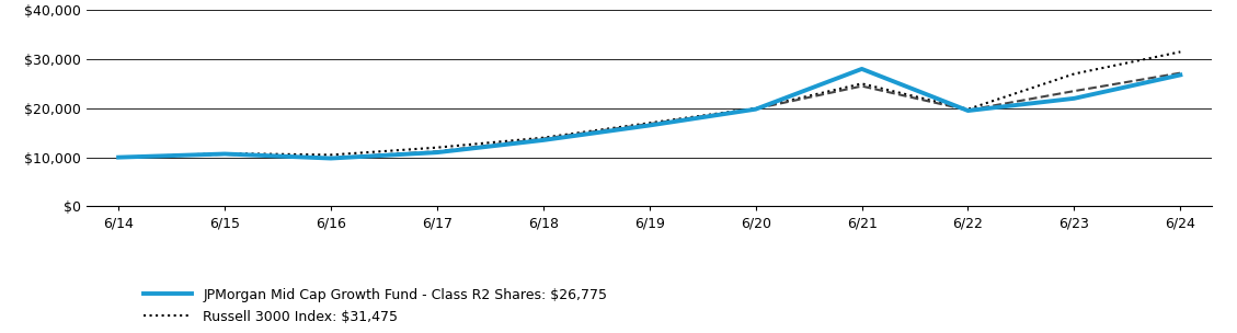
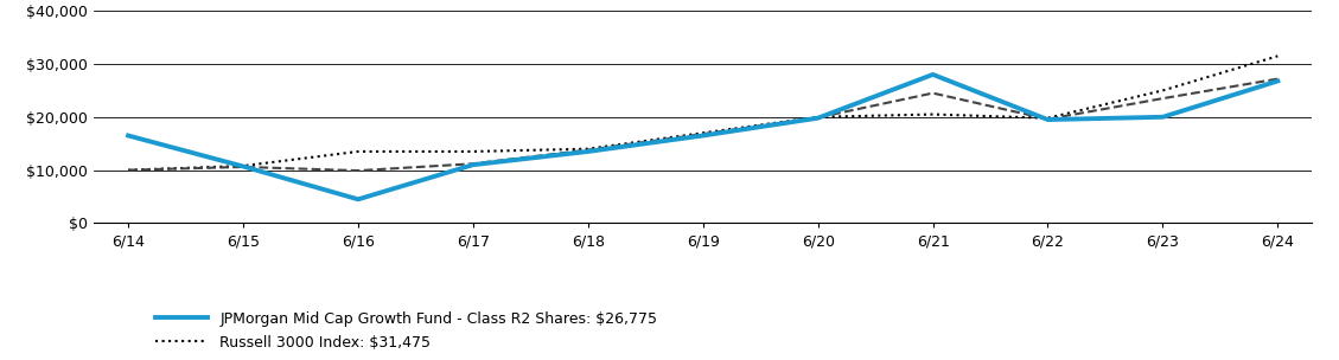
JPMorgan Mid Cap Growth Fund - Class R2 Shares: $26,775/6/14: $10,000 -> $16,500
JPMorgan Mid Cap Growth Fund - Class R2 Shares: $26,775/6/16: $9,800 -> $4,500
Russell 3000 Index: $31,475/6/16: $10,500 -> $13,500
Russell 3000 Index: $31,475/6/17: $12,000 -> $13,500
Russell 3000 Index: $31,475/6/21: $25,000 -> $20,500
JPMorgan Mid Cap Growth Fund - Class R2 Shares: $26,775/6/23: $22,000 -> $20,000
Russell 3000 Index: $31,475/6/23: $27,000 -> $25,000
